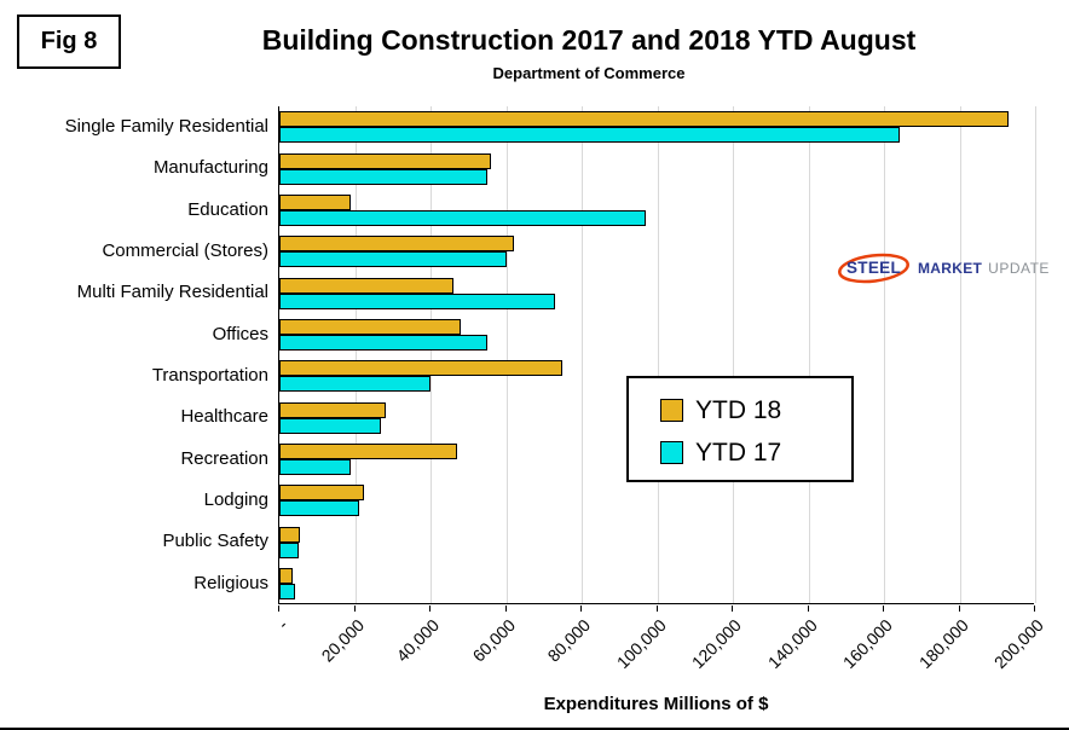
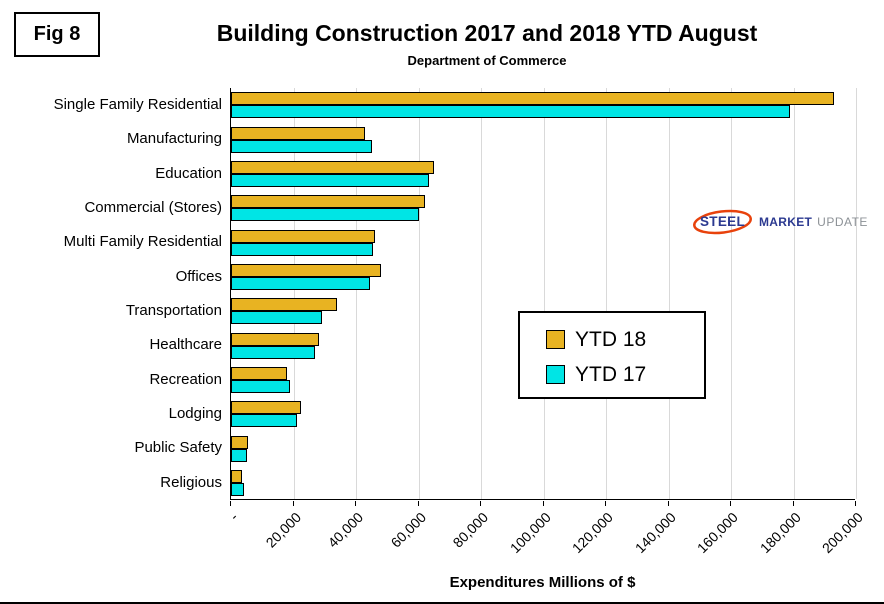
YTD 17/Single Family Residential: 164000 -> 179000
YTD 18/Manufacturing: 56000 -> 43000
YTD 17/Manufacturing: 55000 -> 45000
YTD 18/Education: 19000 -> 65000
YTD 17/Education: 97000 -> 64000
YTD 17/Multi Family Residential: 73000 -> 46000
YTD 17/Offices: 55000 -> 44000
YTD 18/Transportation: 75000 -> 34000
YTD 17/Transportation: 40000 -> 29000
YTD 18/Recreation: 47000 -> 18000
